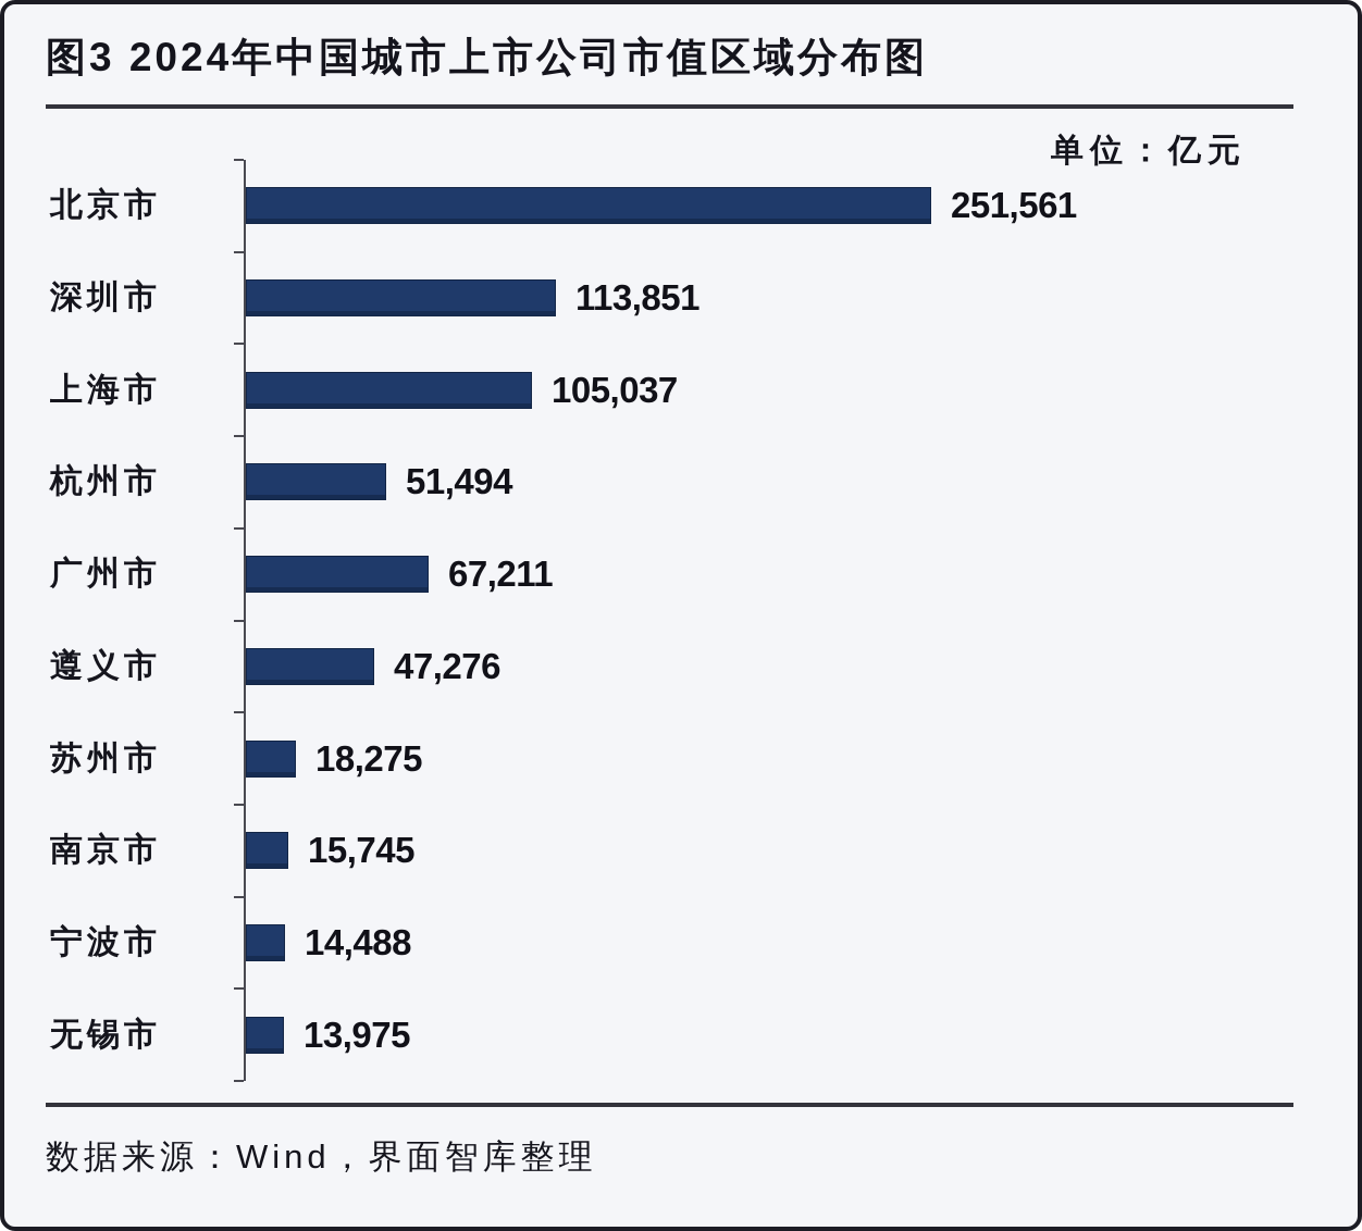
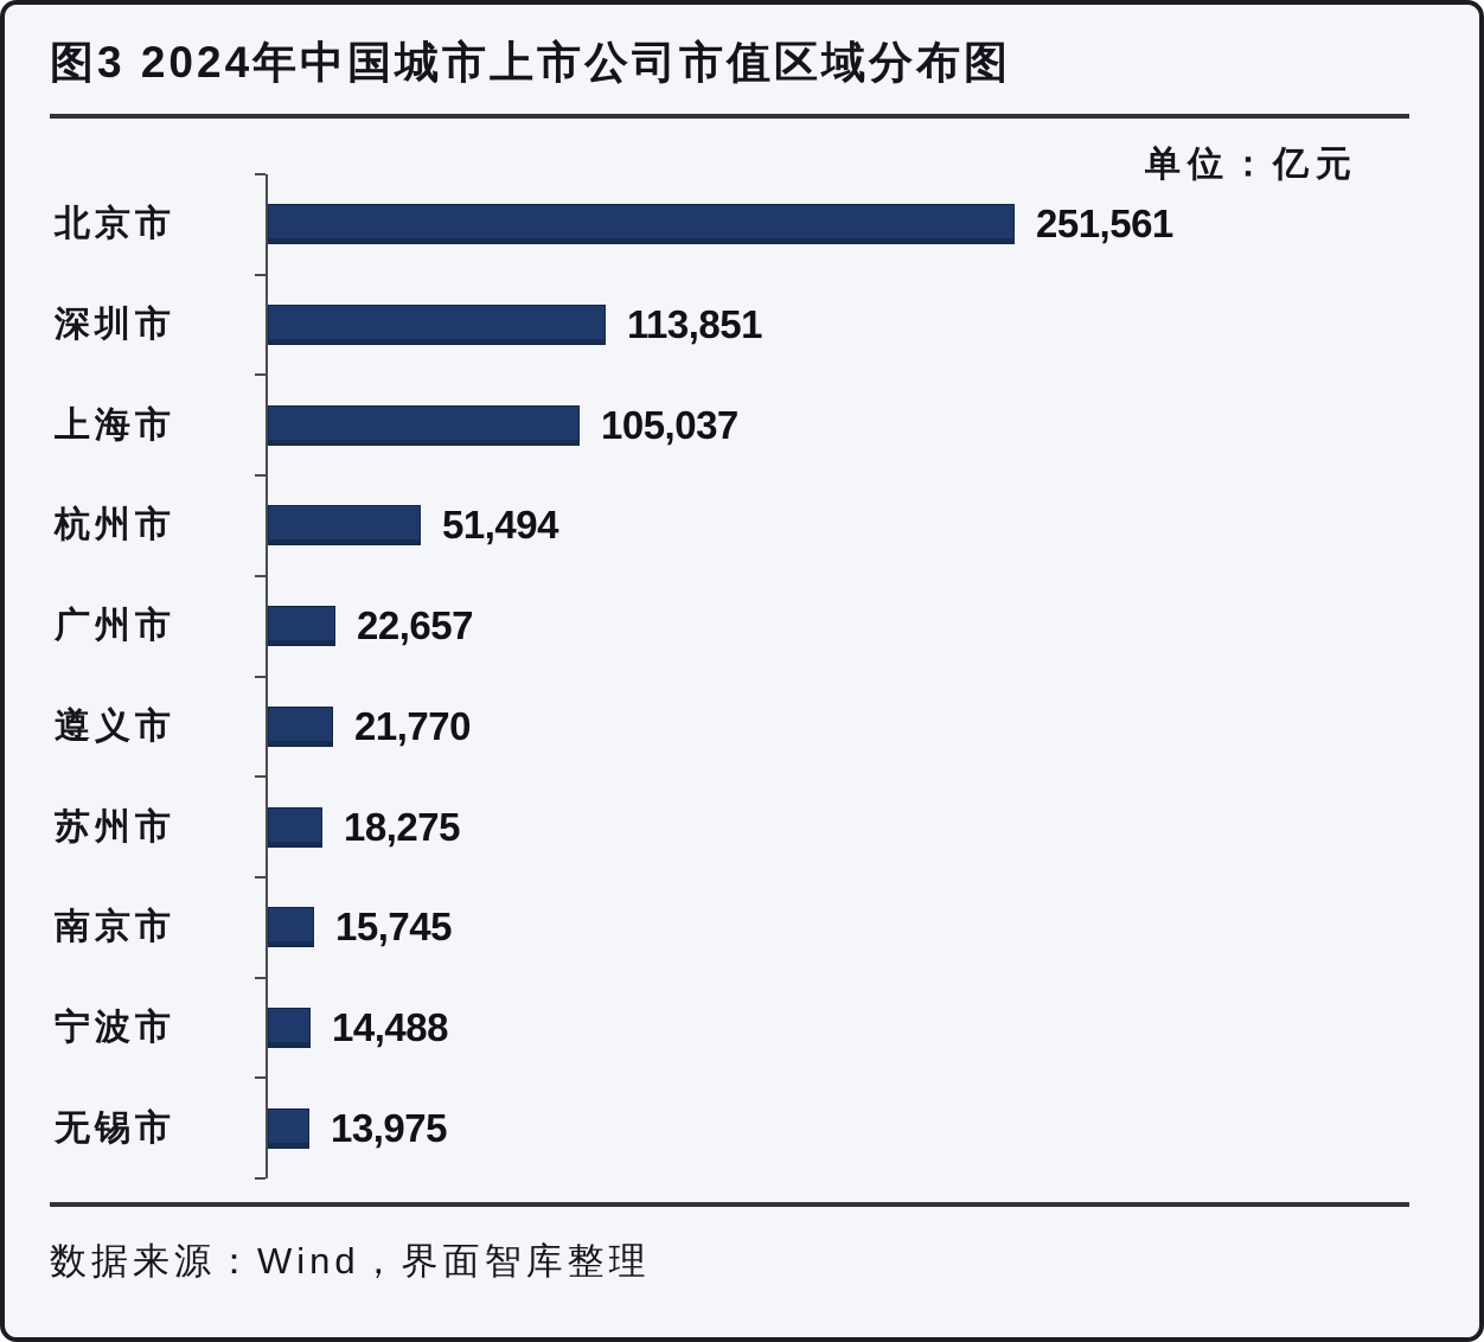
广州市: 67,211 -> 22,657
遵义市: 47,276 -> 21,770
